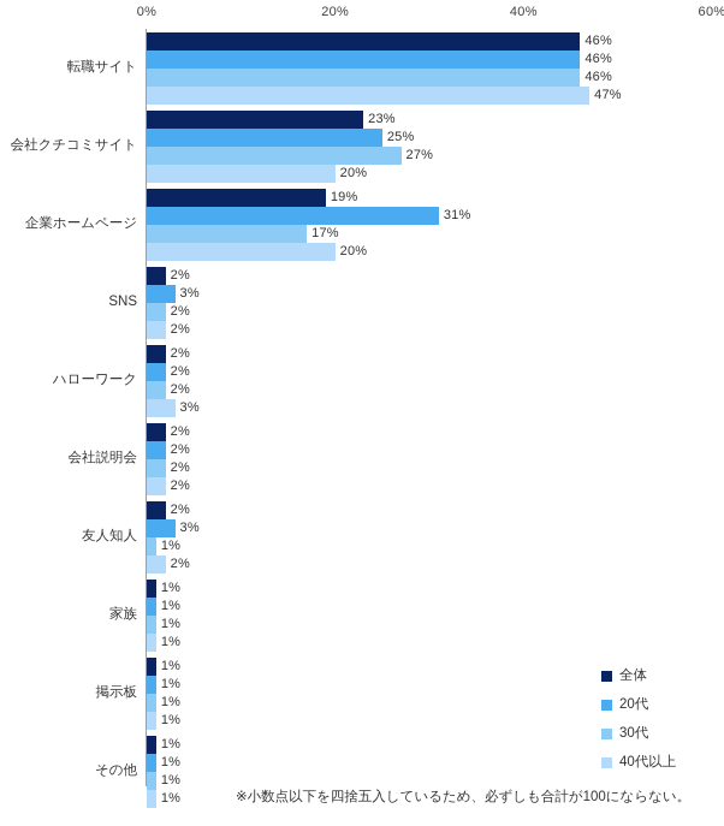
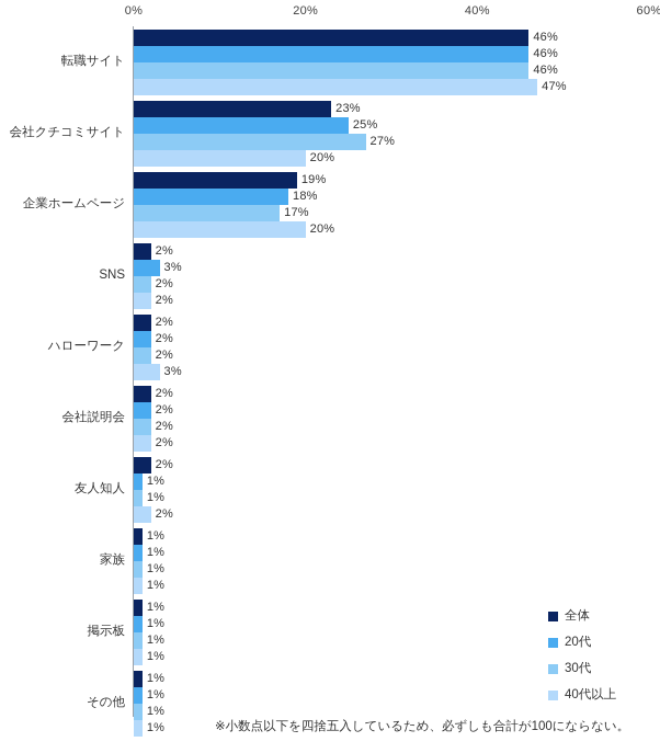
20代/企業ホームページ: 31% -> 18%
20代/友人知人: 3% -> 1%
